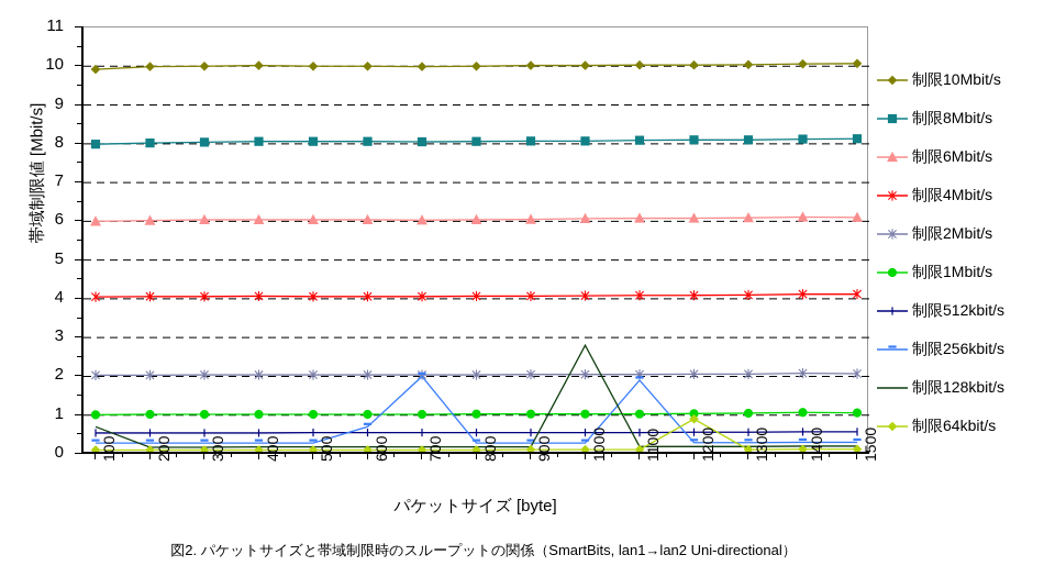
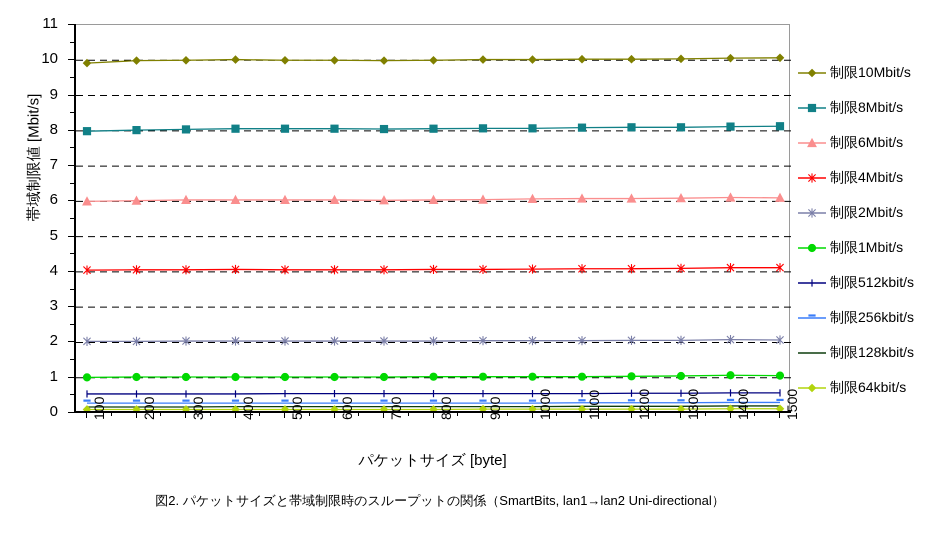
制限128kbit/s/100: 0.7 -> 0.2
制限256kbit/s/600: 0.7 -> 0.3
制限256kbit/s/700: 2.0 -> 0.3
制限128kbit/s/1000: 2.8 -> 0.2
制限256kbit/s/1100: 1.9 -> 0.3
制限64kbit/s/1200: 0.9 -> 0.1
